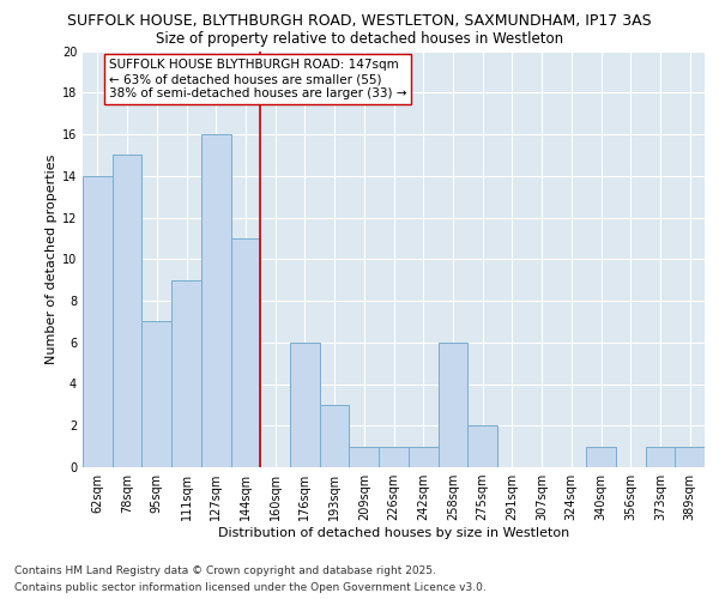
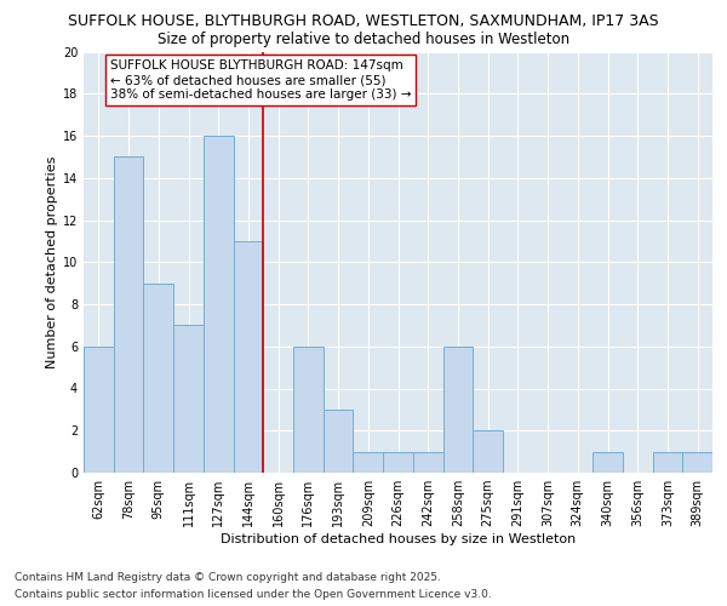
62sqm: 14 -> 6
95sqm: 7 -> 9
111sqm: 9 -> 7
